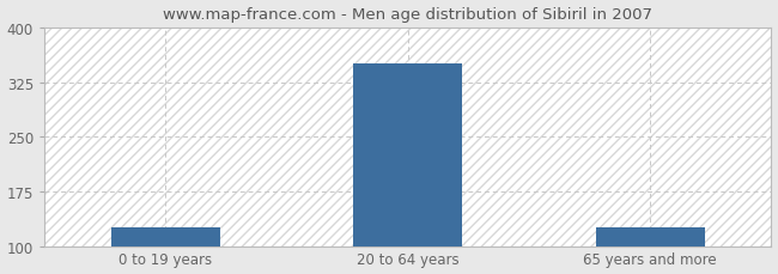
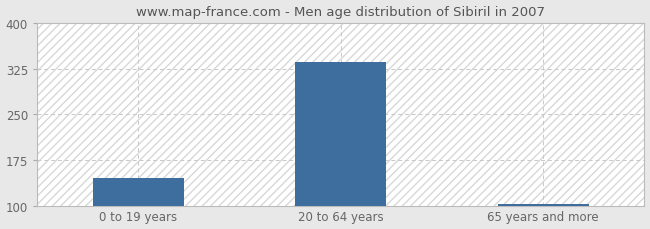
0 to 19 years: 126 -> 145
20 to 64 years: 350 -> 336
65 years and more: 126 -> 103
